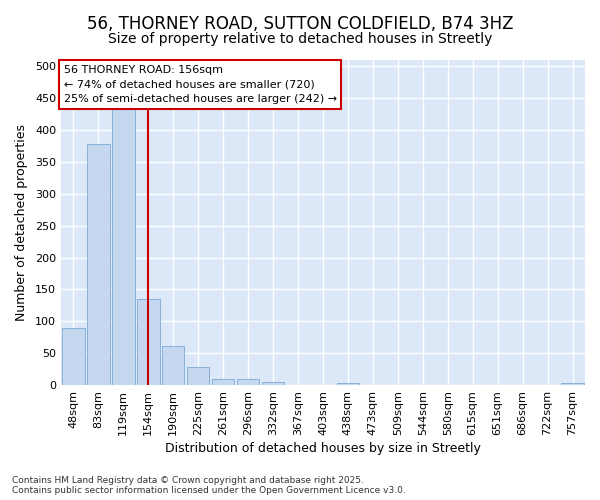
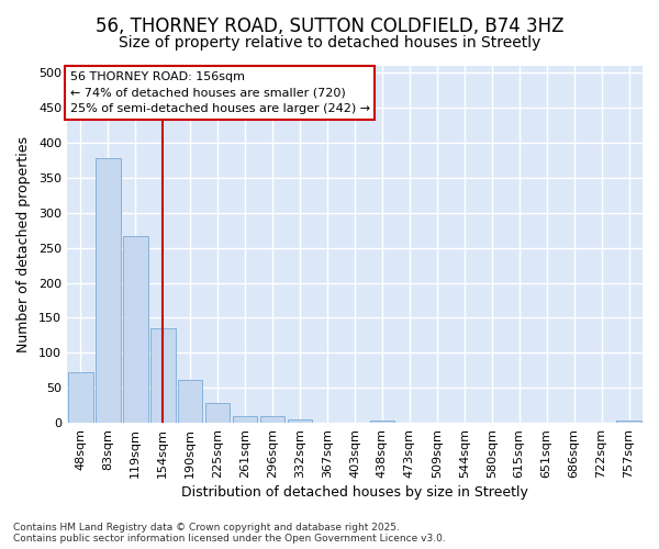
48sqm: 90 -> 73
119sqm: 434 -> 267
